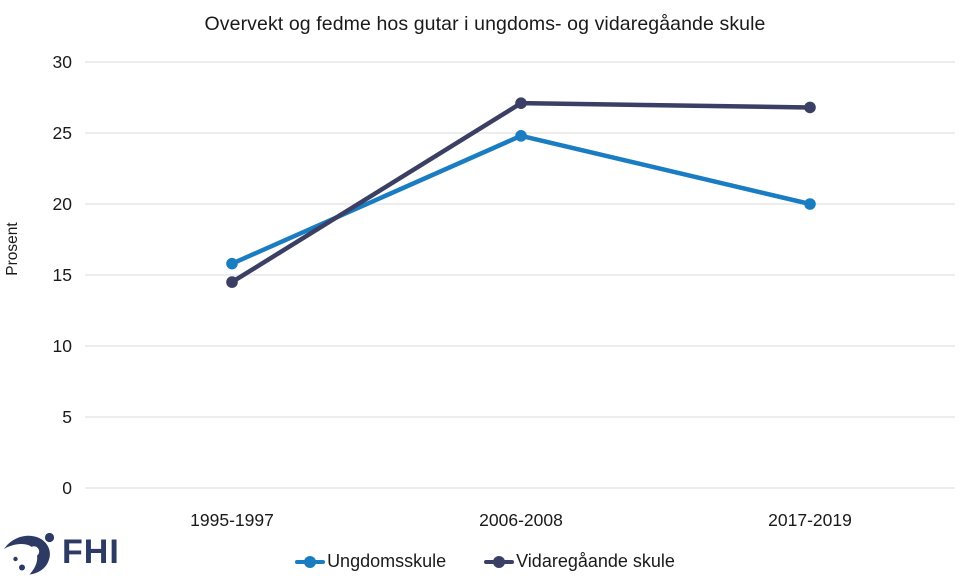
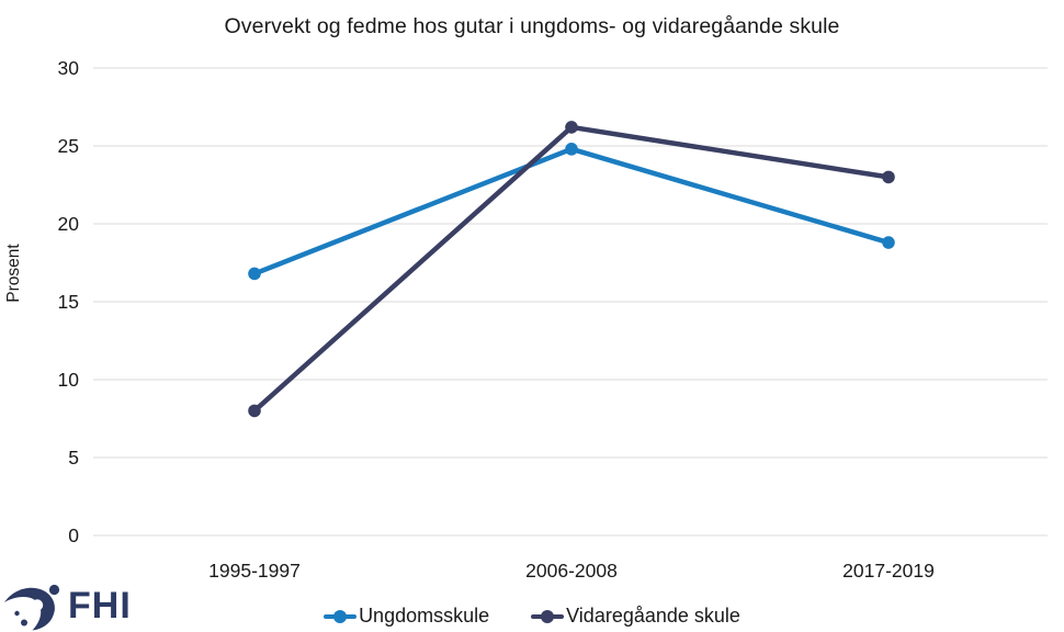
Ungdomsskule/1995-1997: 15.8 -> 16.8
Vidaregåande skule/1995-1997: 14.5 -> 8.0
Vidaregåande skule/2006-2008: 27.1 -> 26.2
Ungdomsskule/2017-2019: 20.0 -> 18.8
Vidaregåande skule/2017-2019: 26.8 -> 23.0
